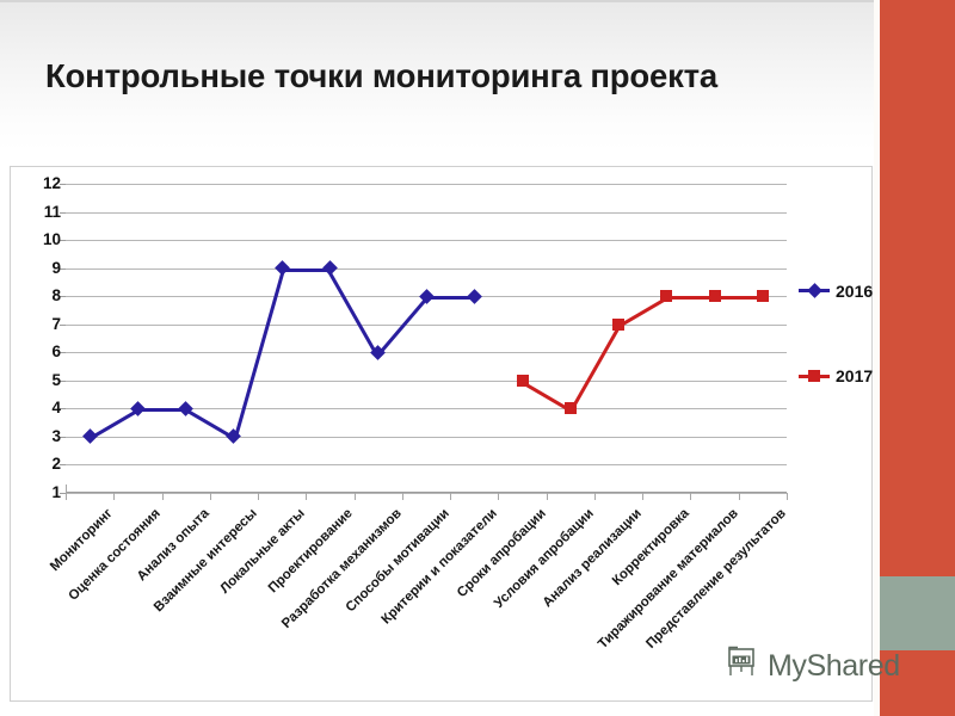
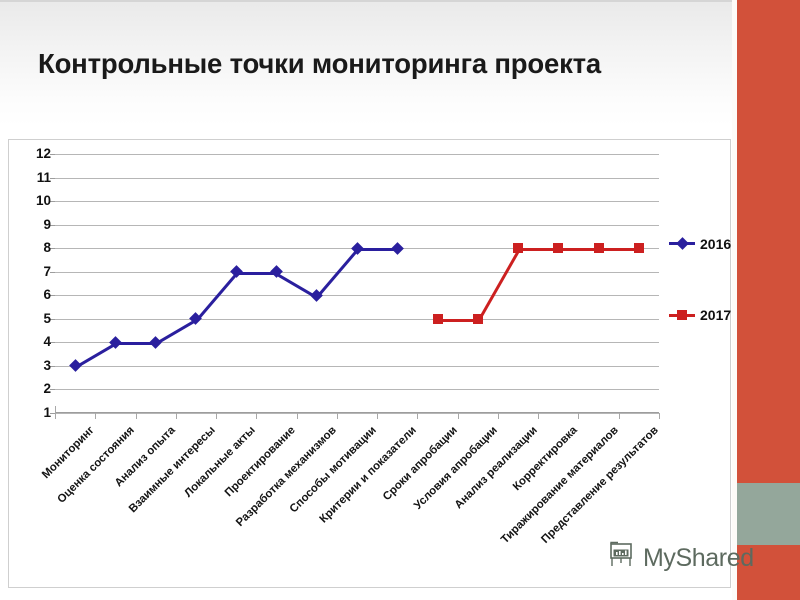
2016/Взаимные интересы: 3 -> 5
2016/Локальные акты: 9 -> 7
2016/Проектирование: 9 -> 7
2017/Условия апробации: 4 -> 5
2017/Анализ реализации: 7 -> 8
